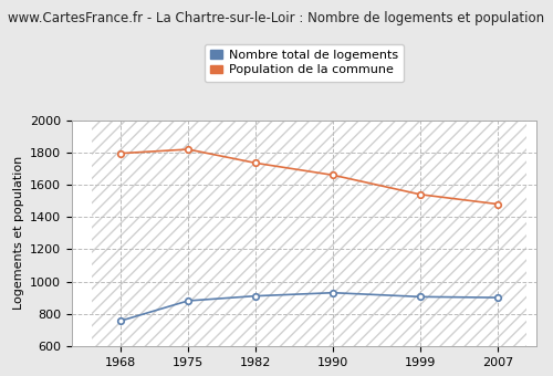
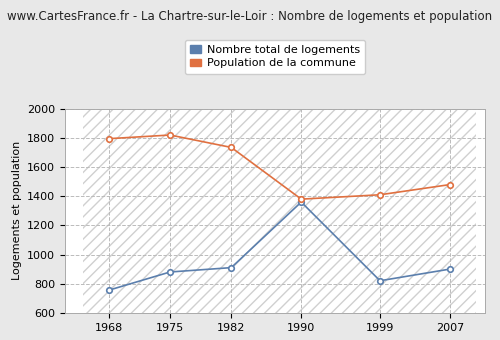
Nombre total de logements/1990: 930 -> 1360
Population de la commune/1990: 1660 -> 1380
Nombre total de logements/1999: 900 -> 820
Population de la commune/1999: 1540 -> 1410
